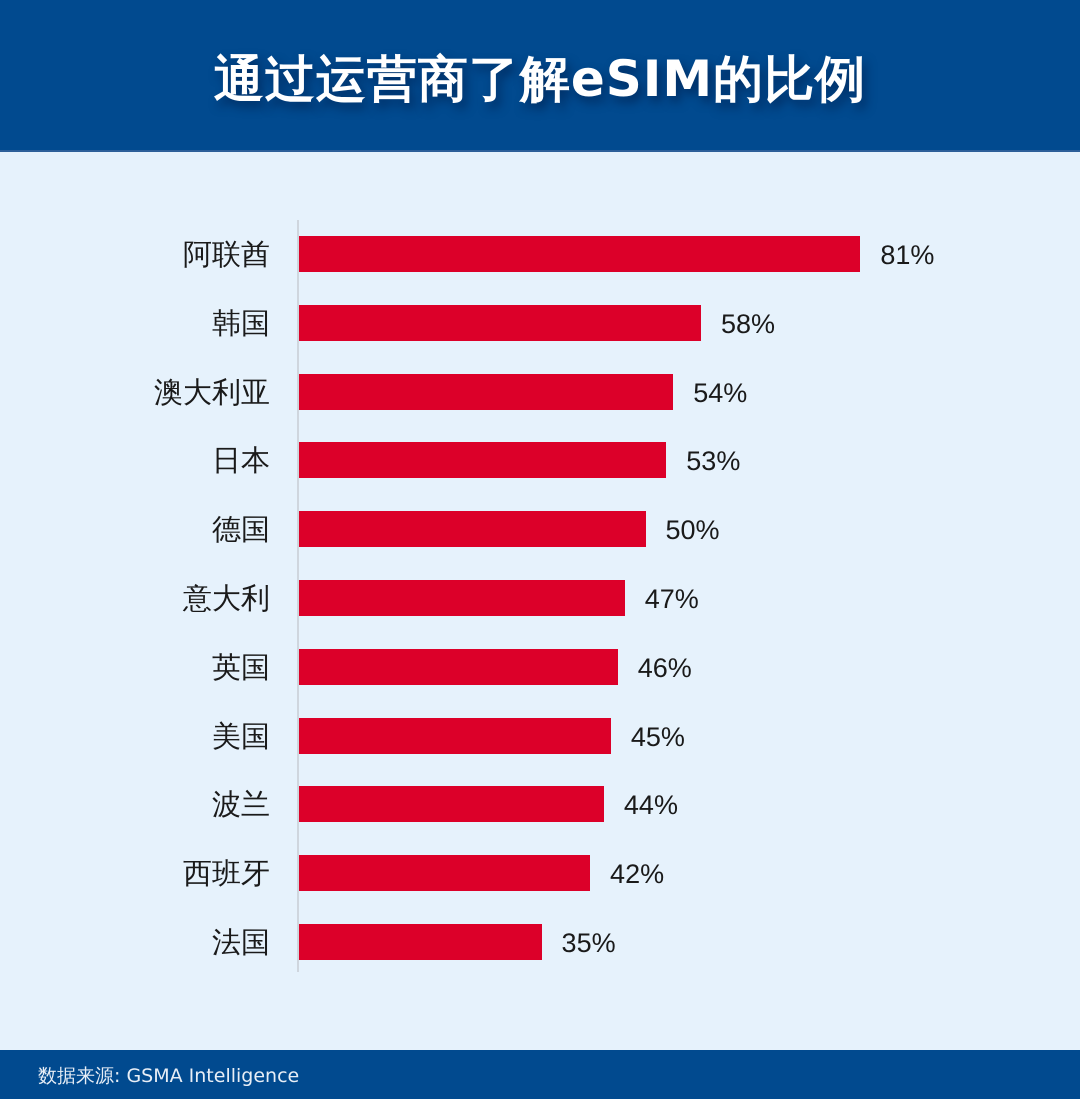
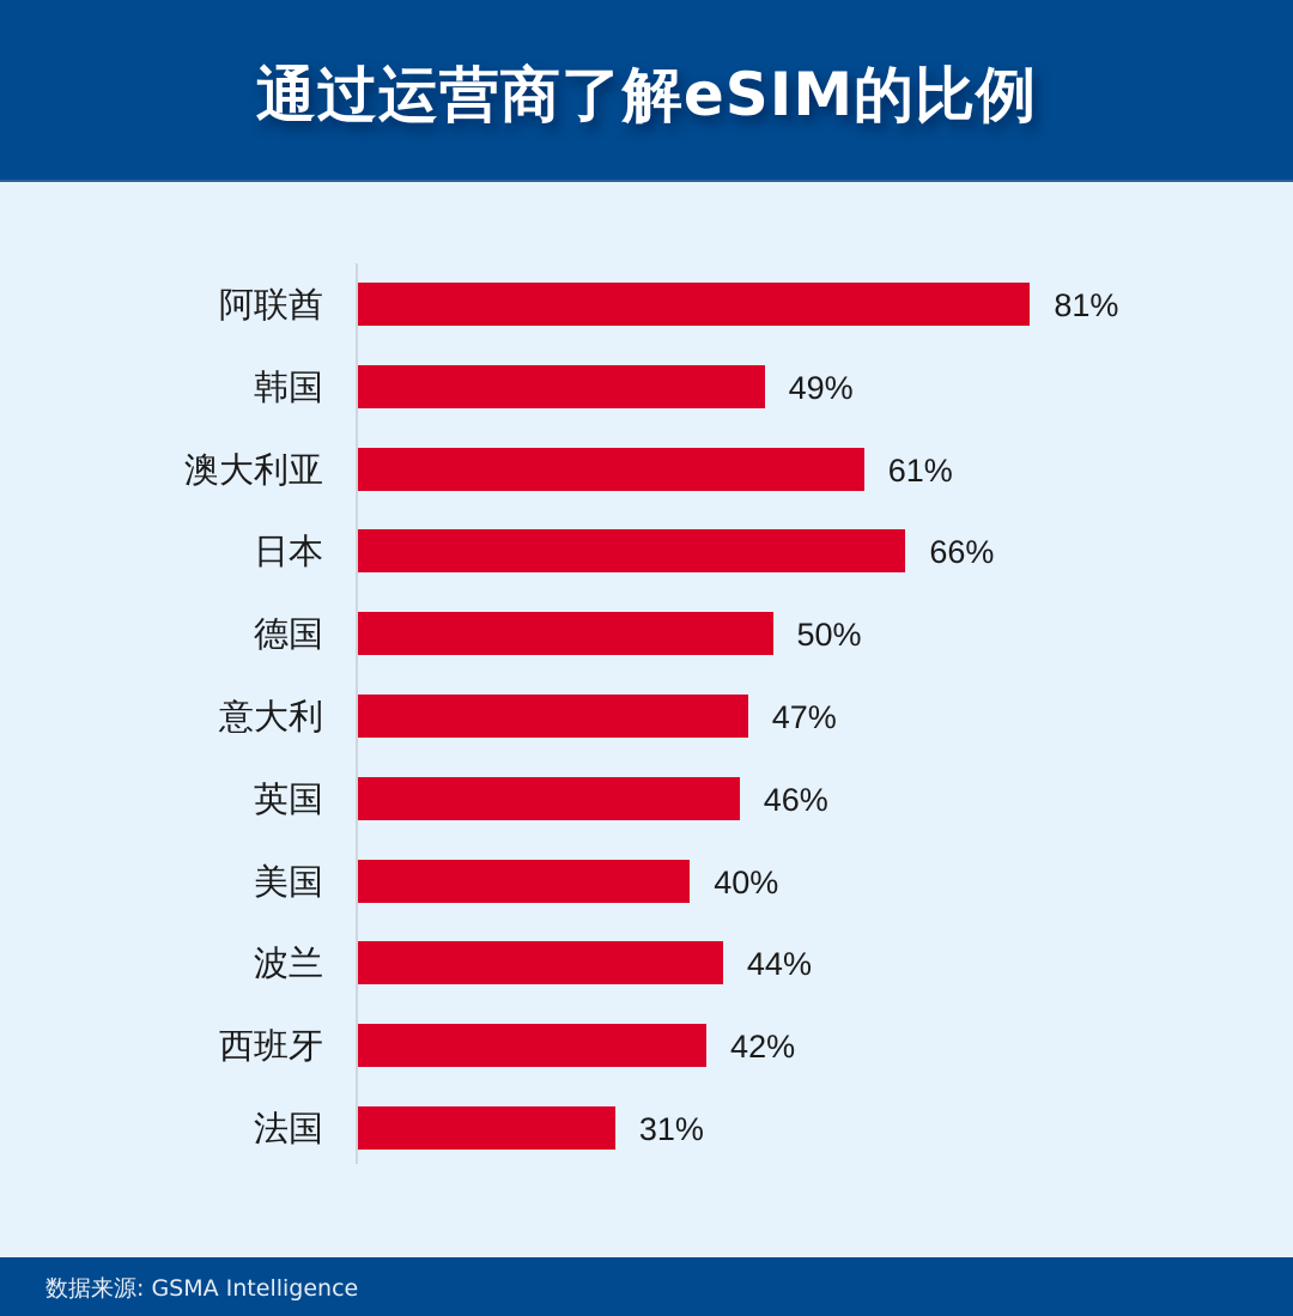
韩国: 58% -> 49%
澳大利亚: 54% -> 61%
日本: 53% -> 66%
美国: 45% -> 40%
法国: 35% -> 31%
